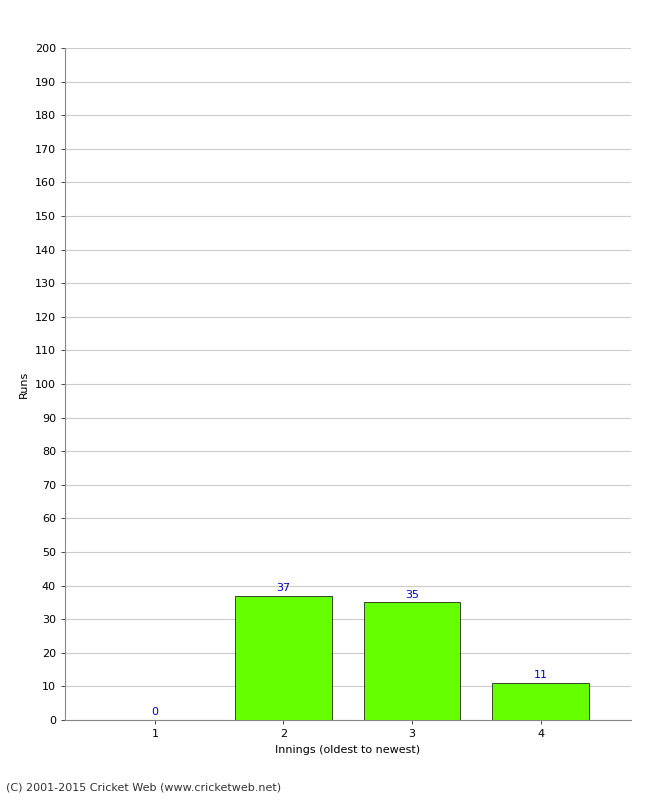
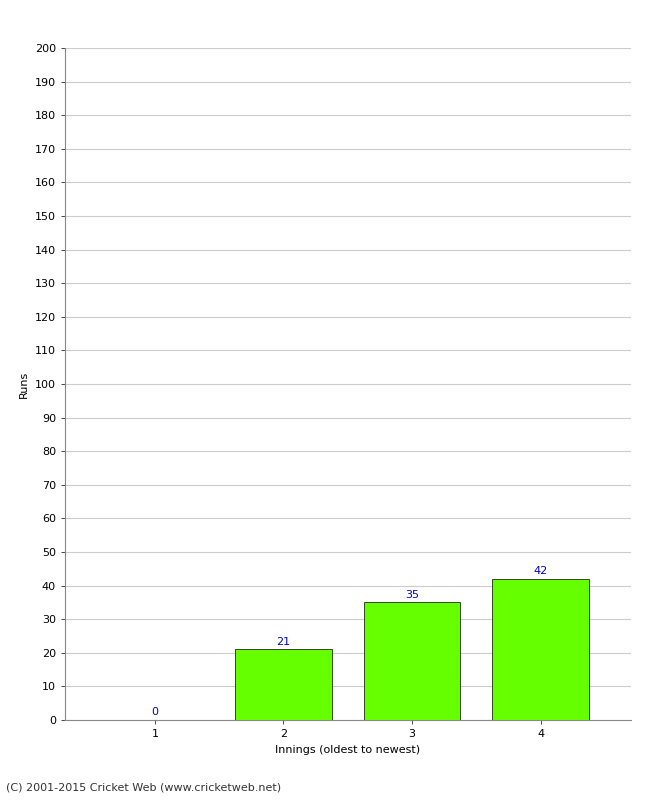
2: 37 -> 21
4: 11 -> 42
